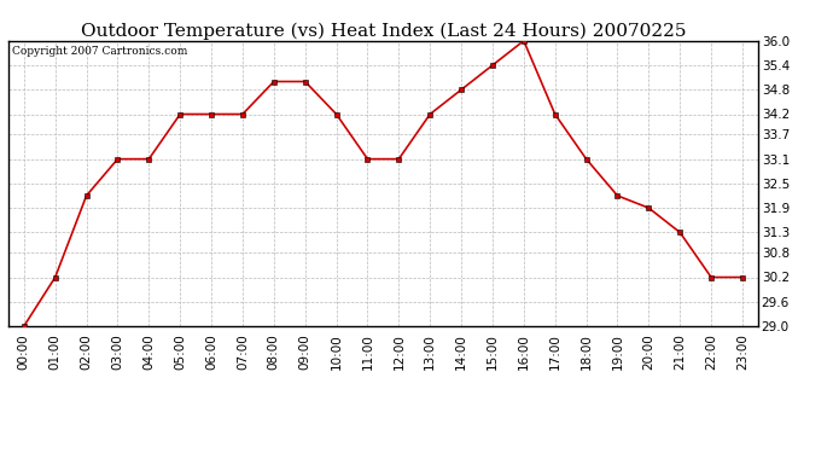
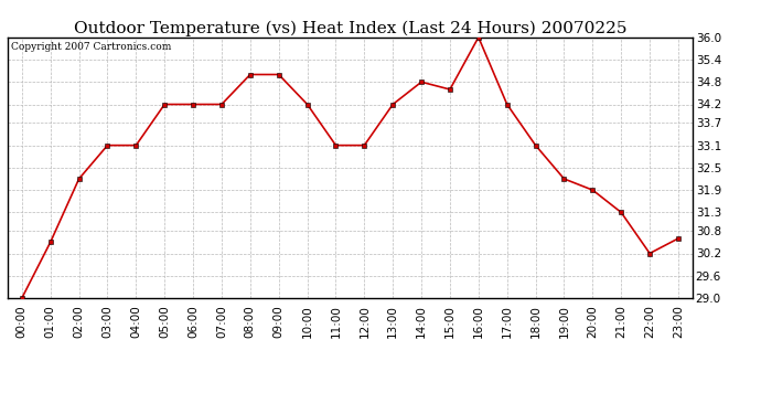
01:00: 30.2 -> 30.5
15:00: 35.4 -> 34.6
23:00: 30.2 -> 30.6
